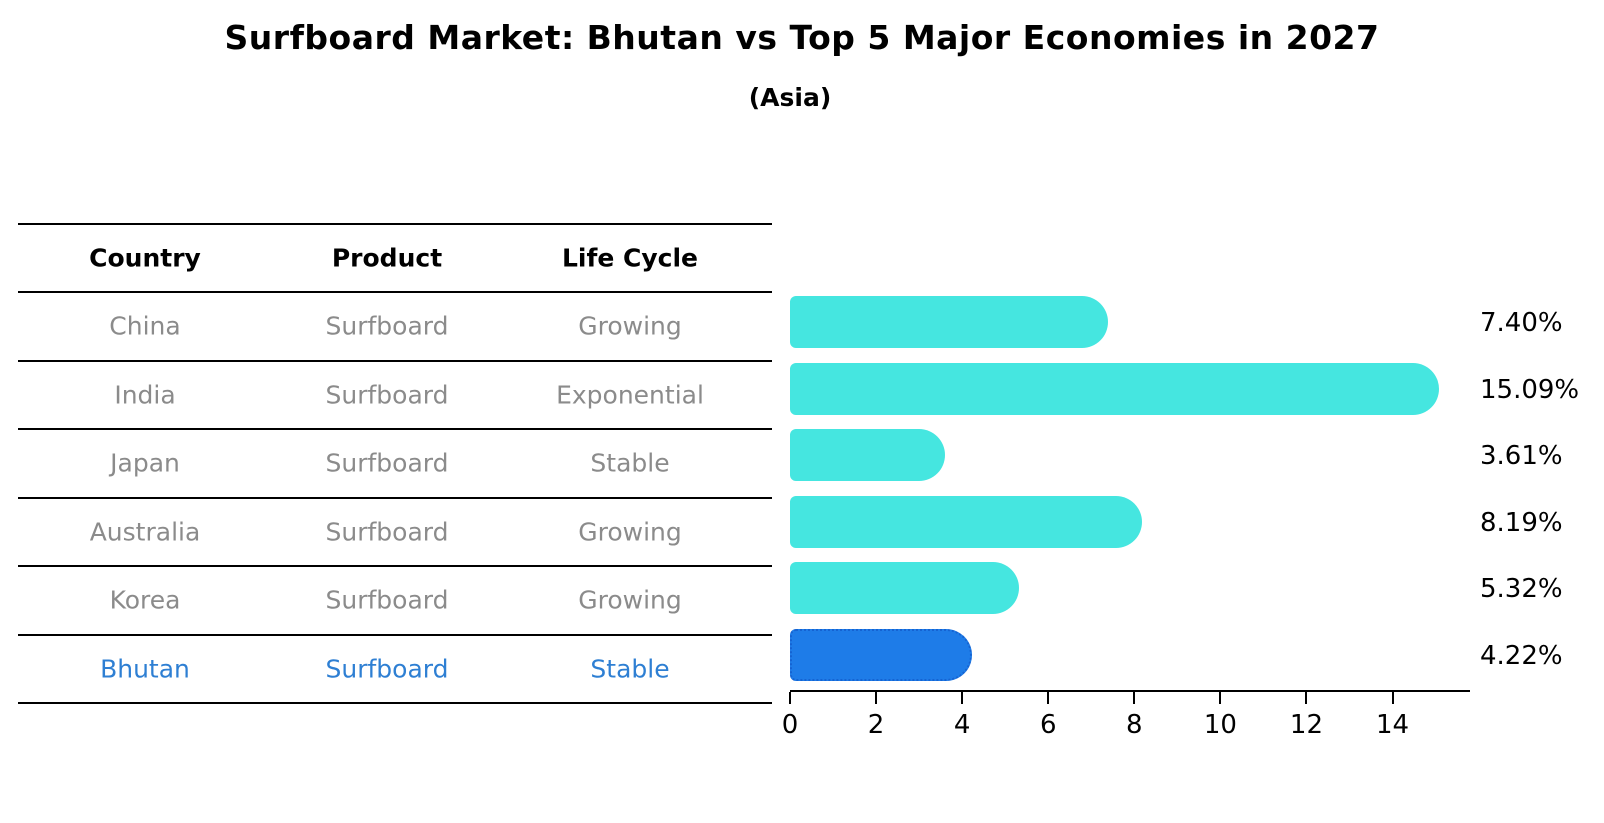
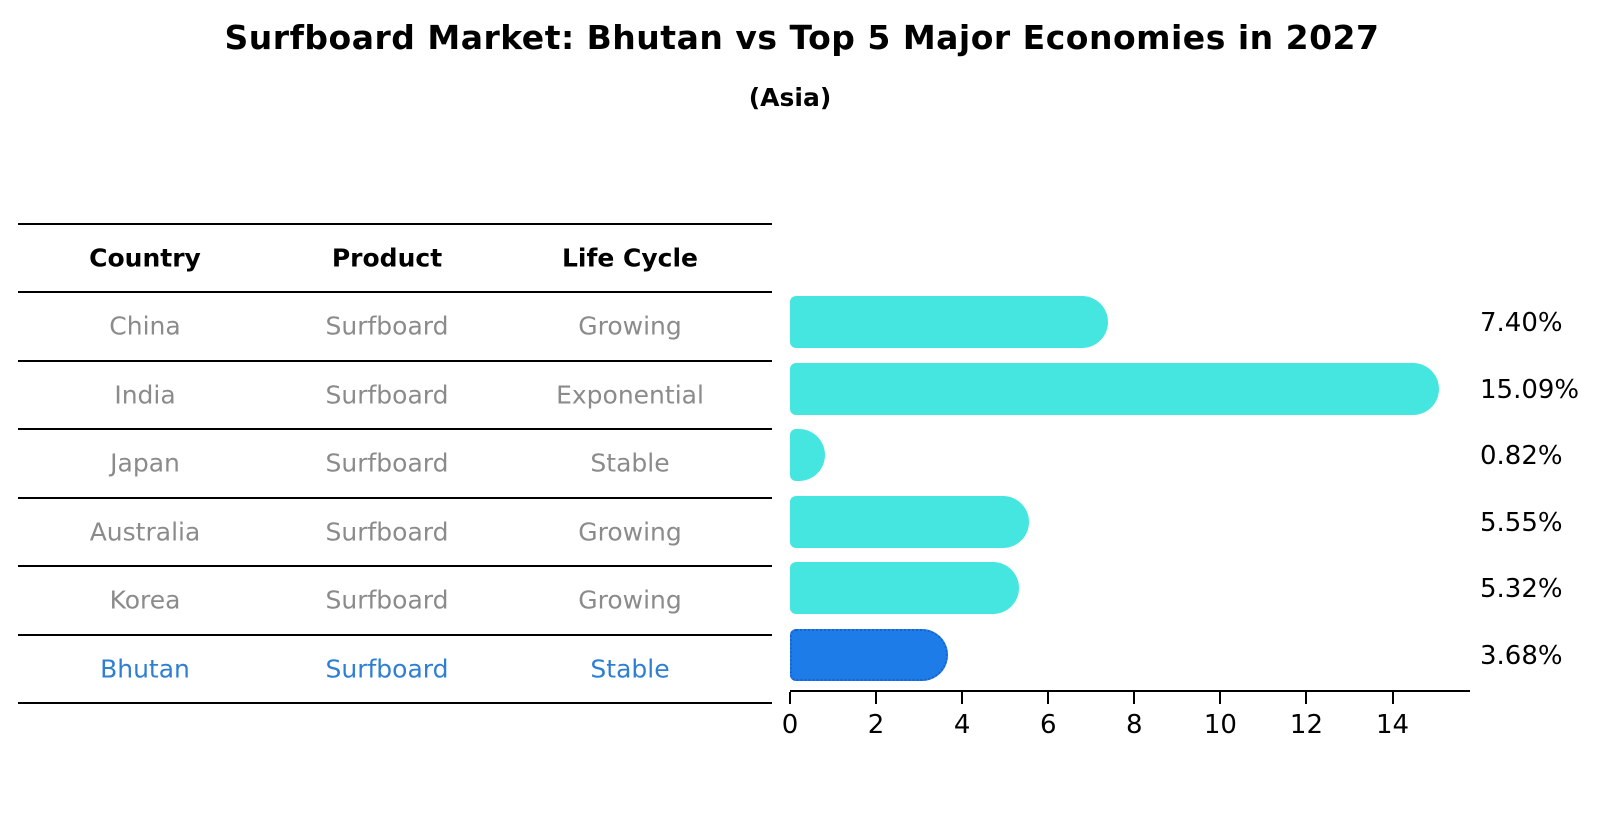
Japan: 3.61% -> 0.82%
Australia: 8.19% -> 5.55%
Bhutan: 4.22% -> 3.68%
